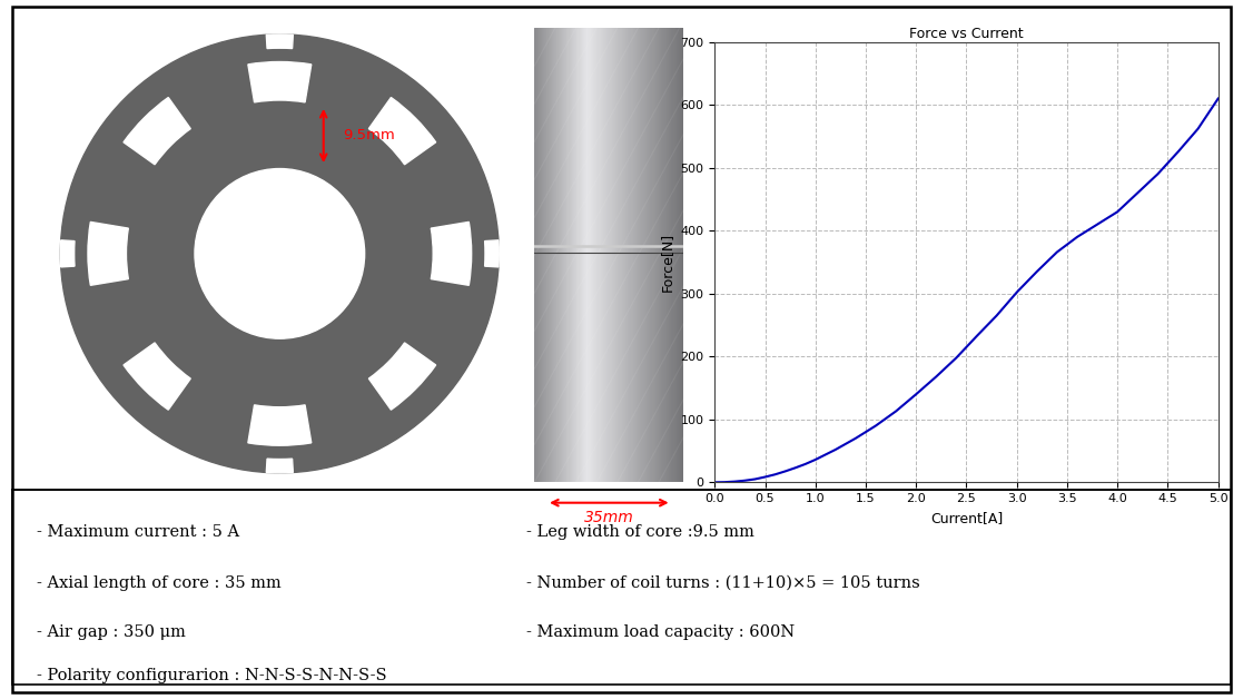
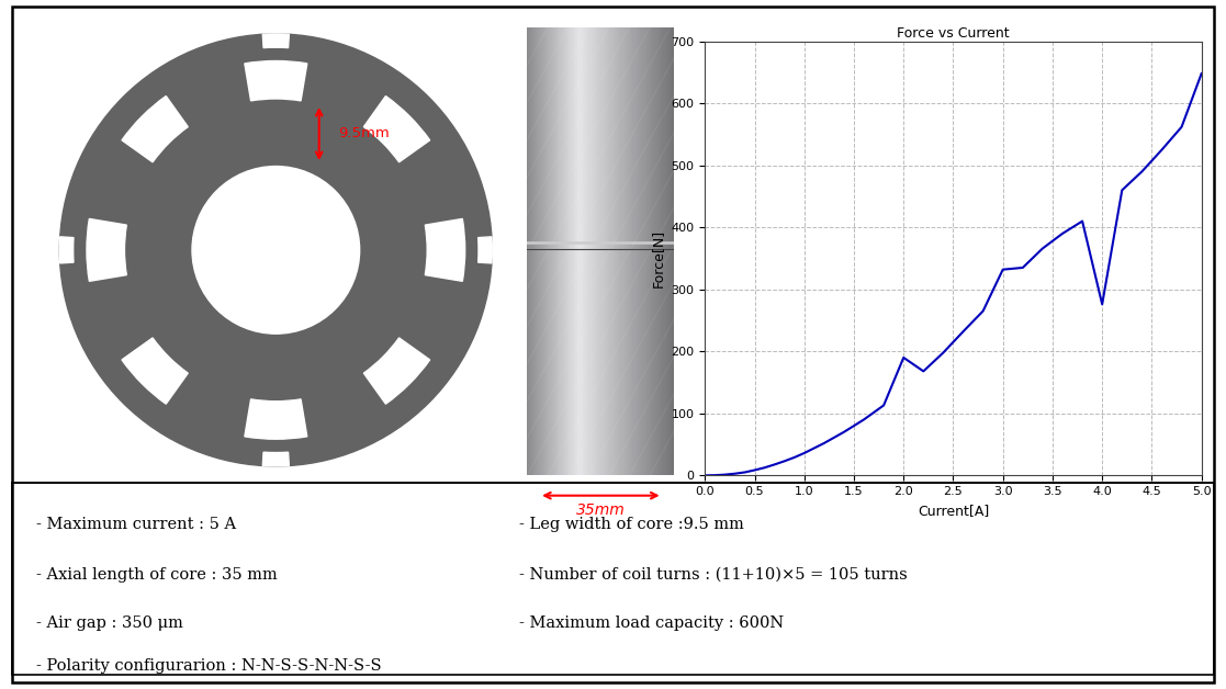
2.0: 140 -> 190
3.0: 302 -> 332
4.0: 430 -> 276
5.0: 610 -> 648
